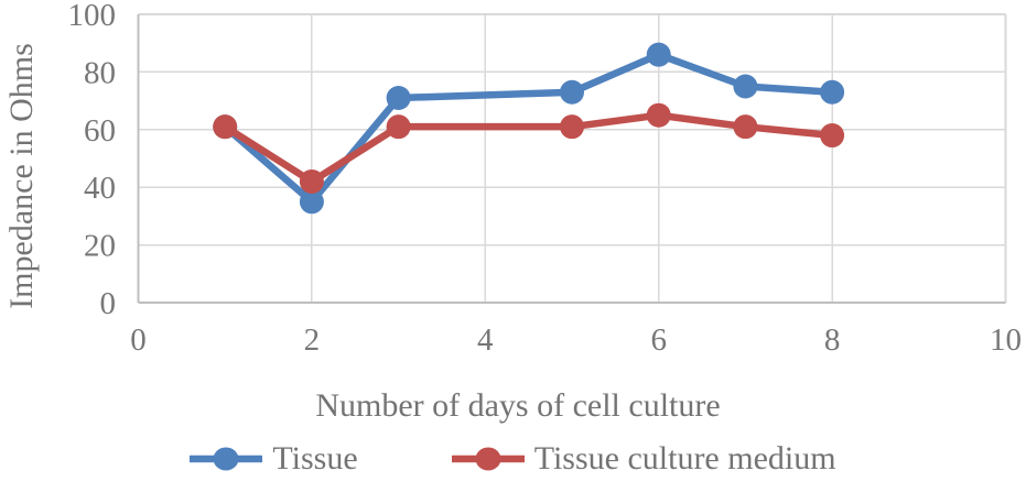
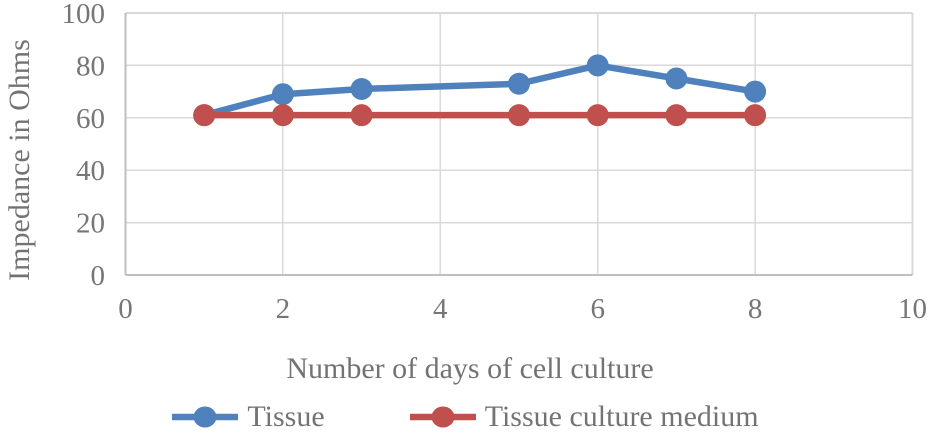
Tissue/2: 35 -> 69
Tissue culture medium/2: 42 -> 61
Tissue/6: 86 -> 80
Tissue culture medium/6: 65 -> 61
Tissue/8: 73 -> 70
Tissue culture medium/8: 58 -> 61
